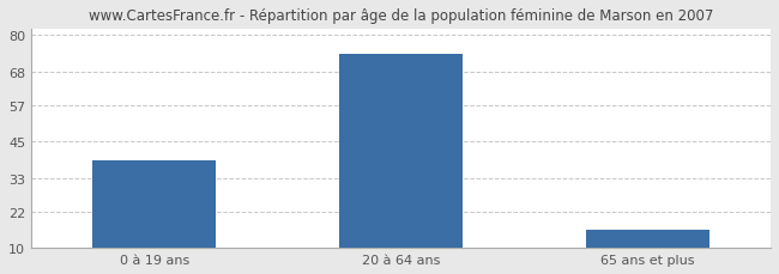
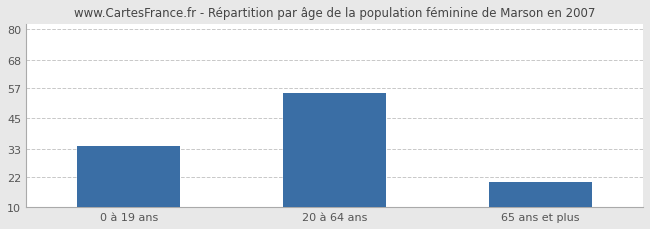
0 à 19 ans: 39 -> 34
20 à 64 ans: 74 -> 55
65 ans et plus: 16 -> 20
